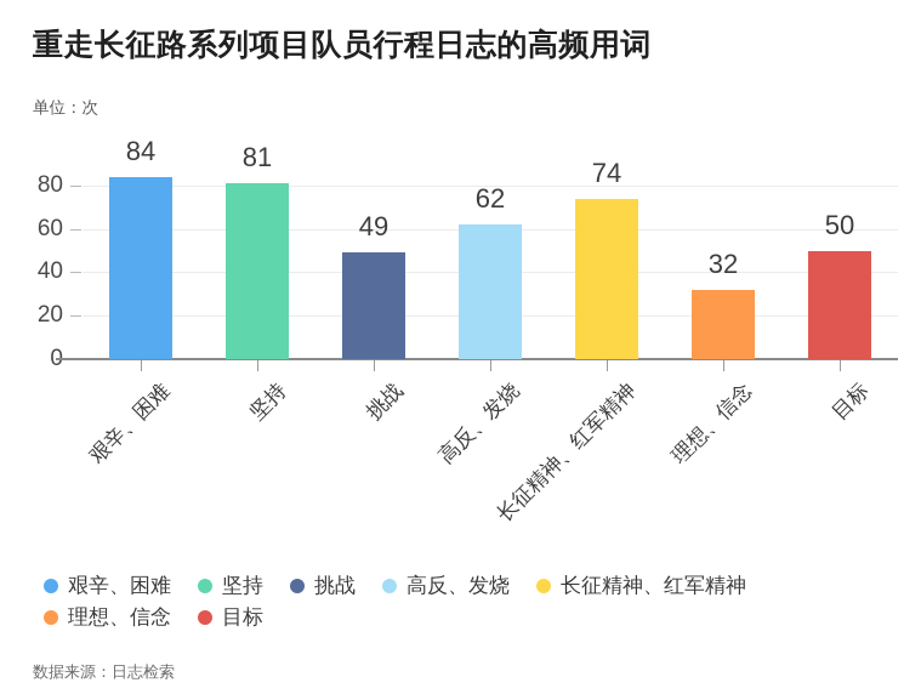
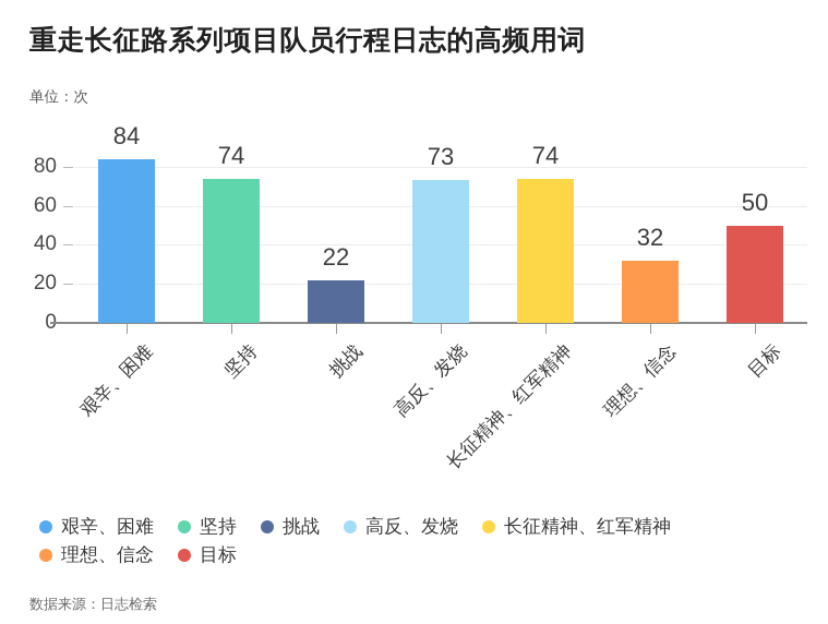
坚持: 81 -> 74
挑战: 49 -> 22
高反、发烧: 62 -> 73
